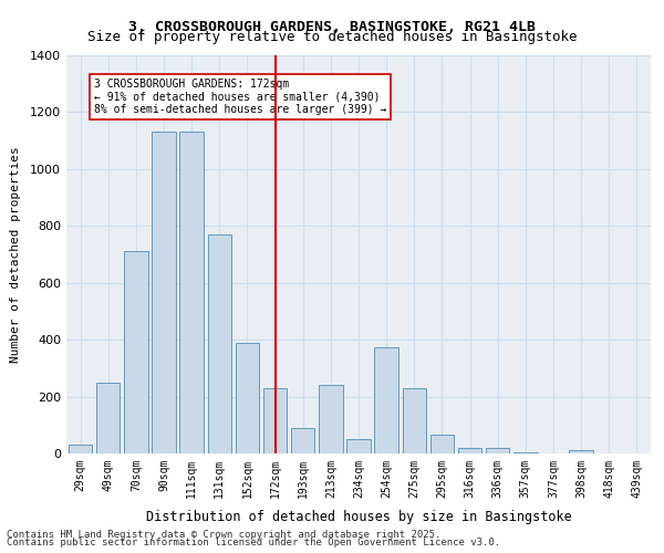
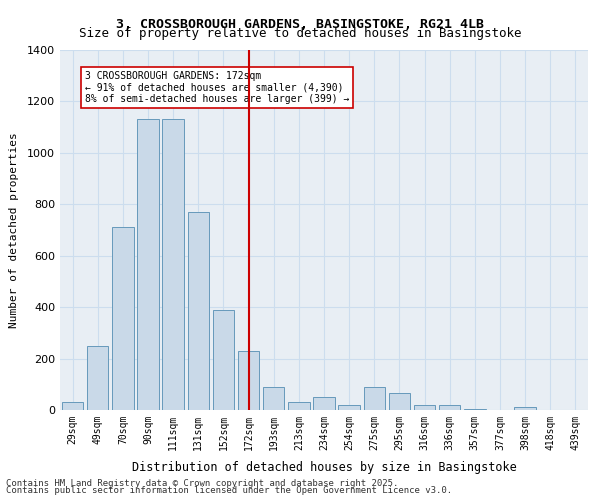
213sqm: 240 -> 30
254sqm: 375 -> 20
275sqm: 230 -> 90
